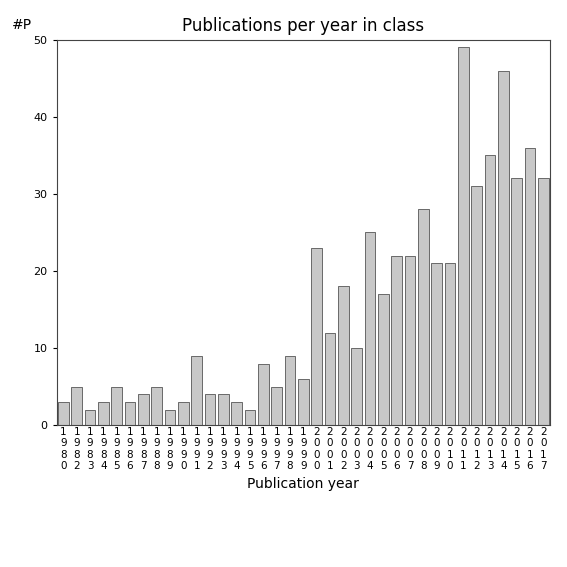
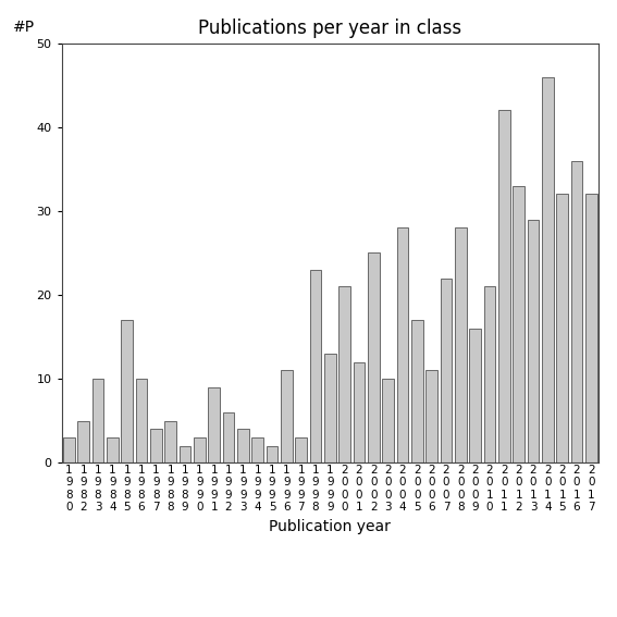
1 9 8 3: 2 -> 10
1 9 8 5: 5 -> 17
1 9 8 6: 3 -> 10
1 9 9 2: 4 -> 6
1 9 9 6: 8 -> 11
1 9 9 7: 5 -> 3
1 9 9 8: 9 -> 23
1 9 9 9: 6 -> 13
2 0 0 0: 23 -> 21
2 0 0 2: 18 -> 25
2 0 0 4: 25 -> 28
2 0 0 6: 22 -> 11
2 0 0 9: 21 -> 16
2 0 1 1: 49 -> 42
2 0 1 2: 31 -> 33
2 0 1 3: 35 -> 29
